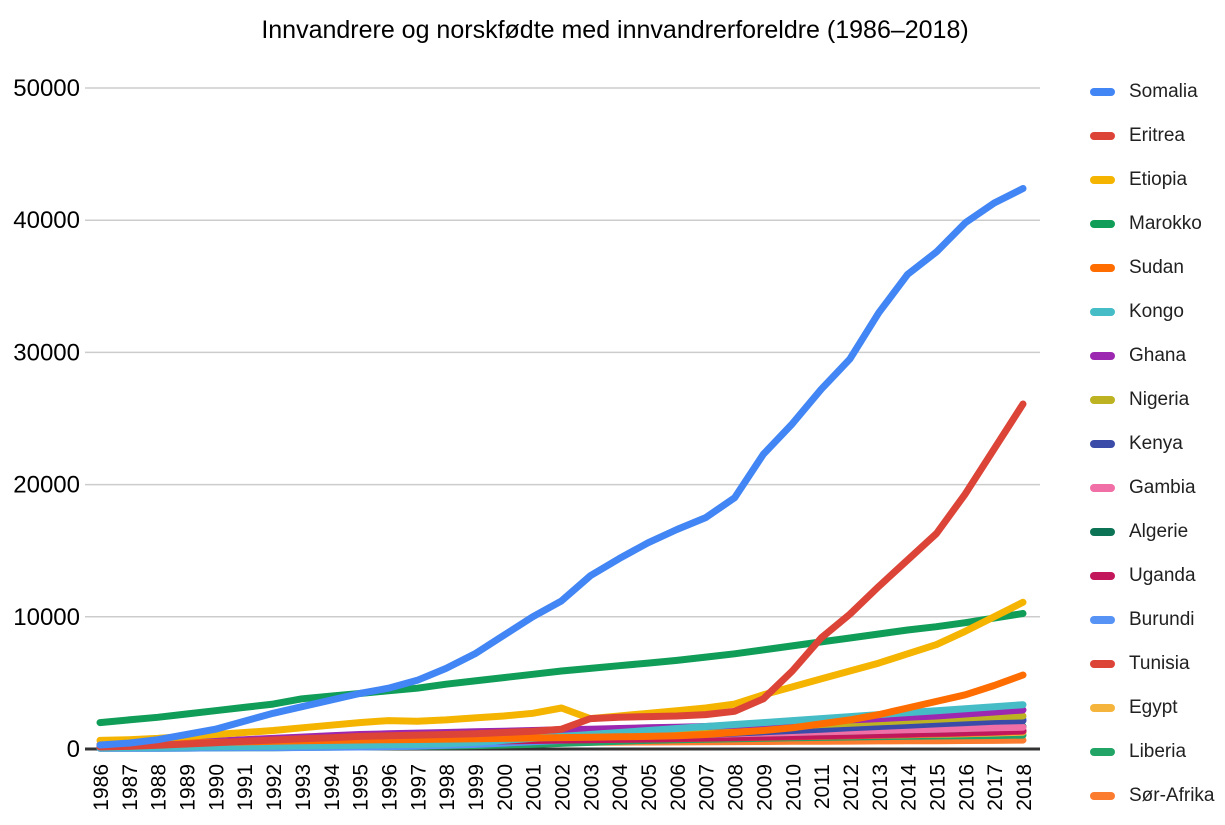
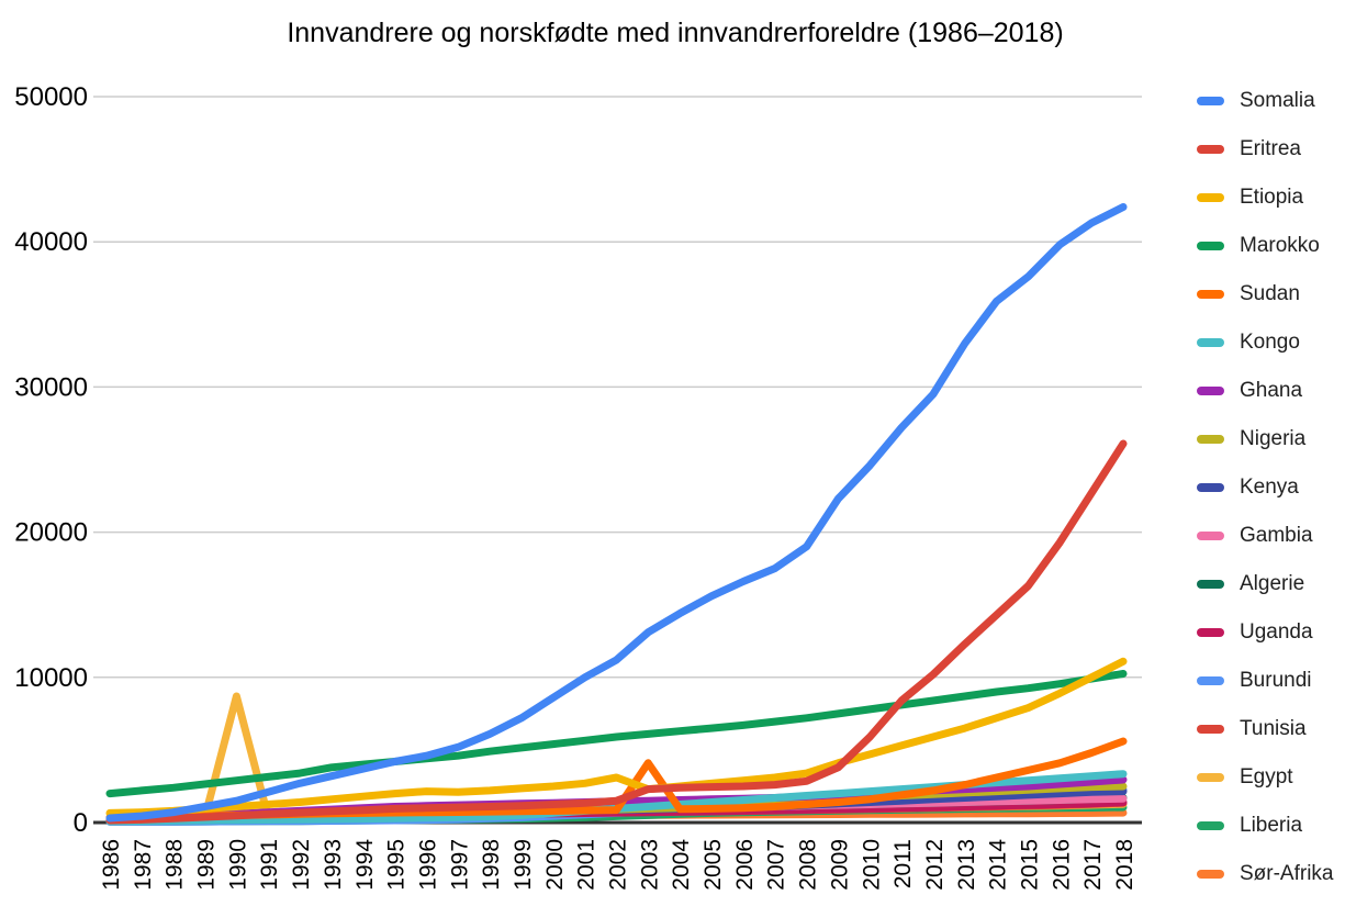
Egypt/1990: 400 -> 8700
Sudan/2003: 900 -> 4100
